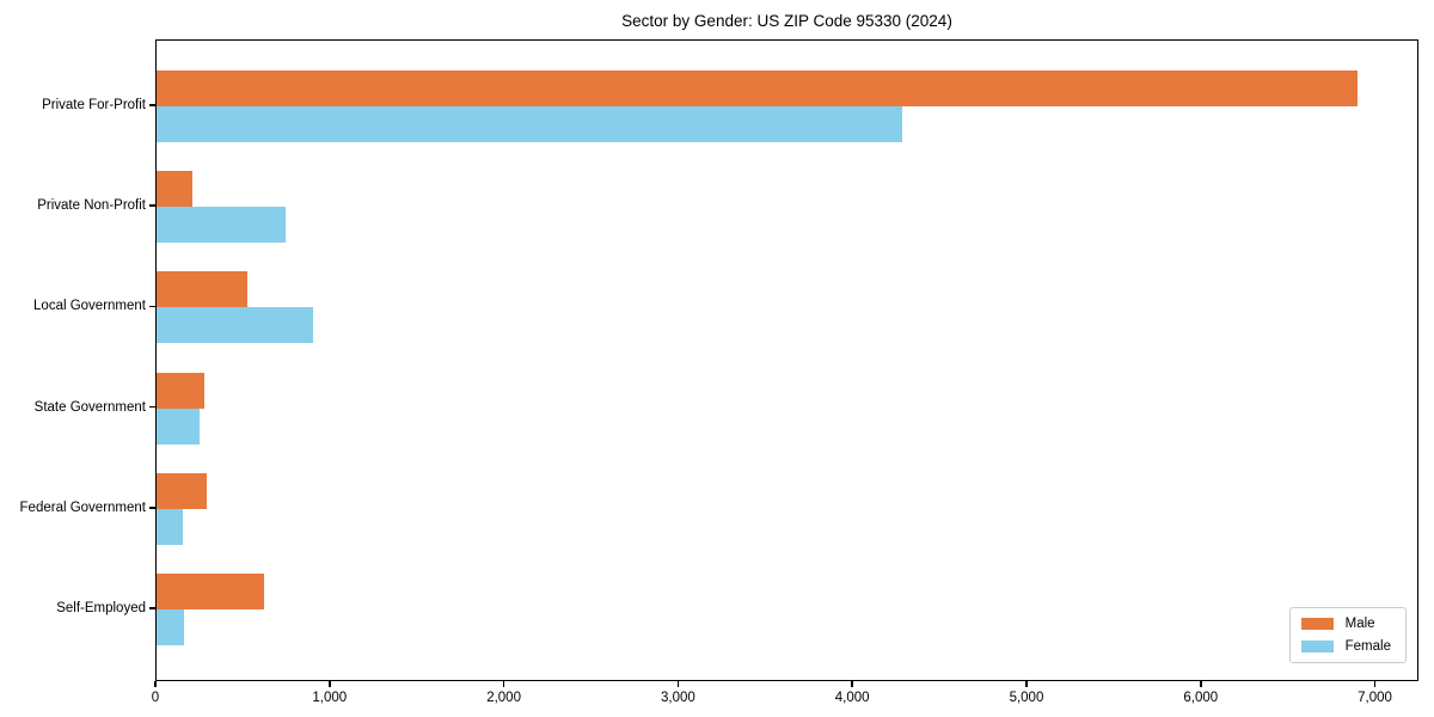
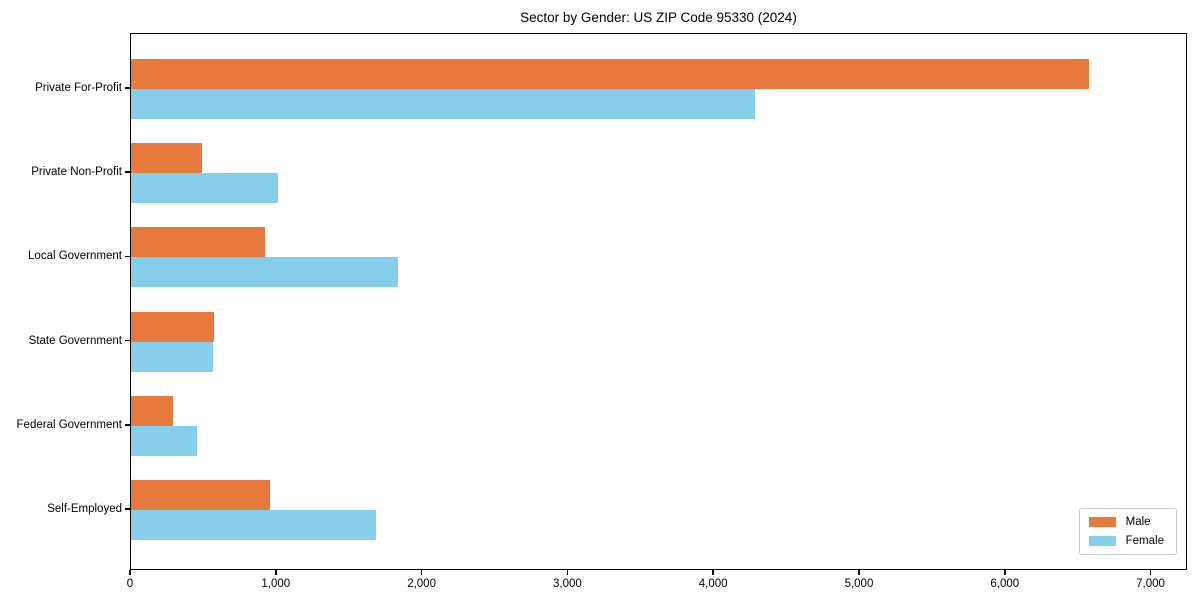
Male/Private For-Profit: 6890 -> 6570
Male/Private Non-Profit: 200 -> 490
Female/Private Non-Profit: 740 -> 1010
Male/Local Government: 520 -> 920
Female/Local Government: 900 -> 1830
Male/State Government: 280 -> 570
Female/State Government: 250 -> 560
Female/Federal Government: 150 -> 450
Male/Self-Employed: 620 -> 950
Female/Self-Employed: 160 -> 1680
